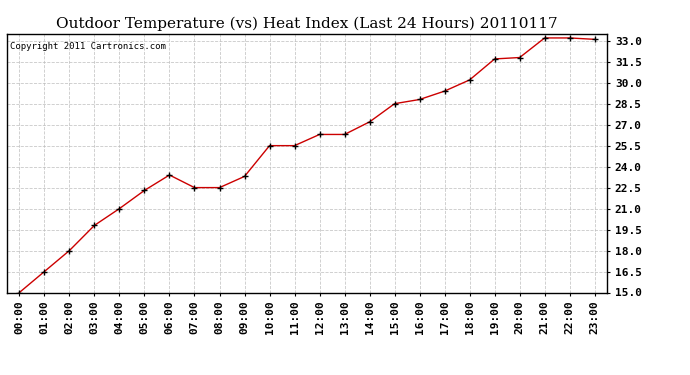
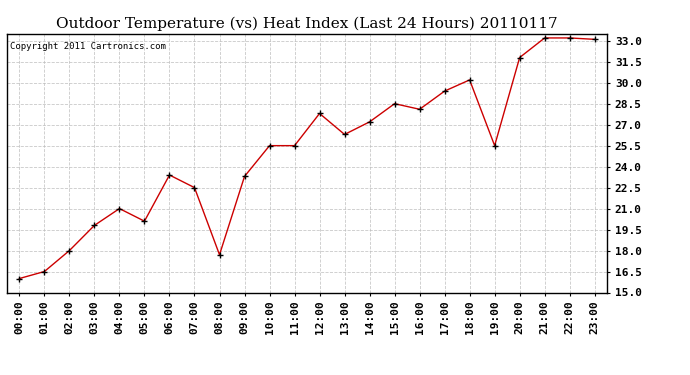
00:00: 15.0 -> 16.0
05:00: 22.3 -> 20.1
08:00: 22.5 -> 17.7
12:00: 26.3 -> 27.8
16:00: 28.8 -> 28.1
19:00: 31.7 -> 25.5
